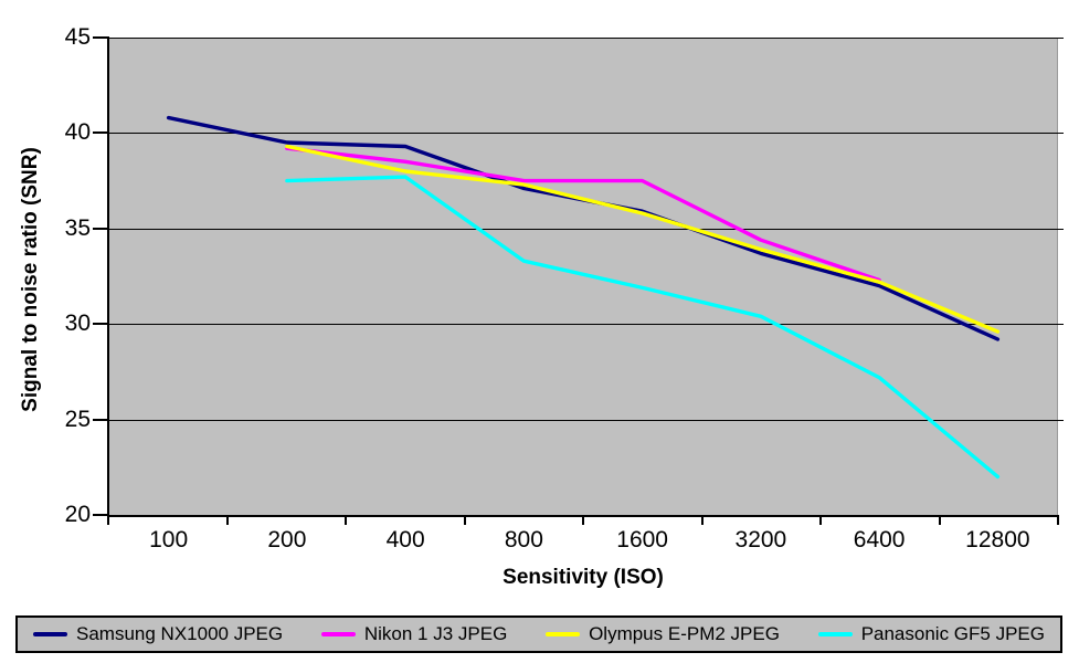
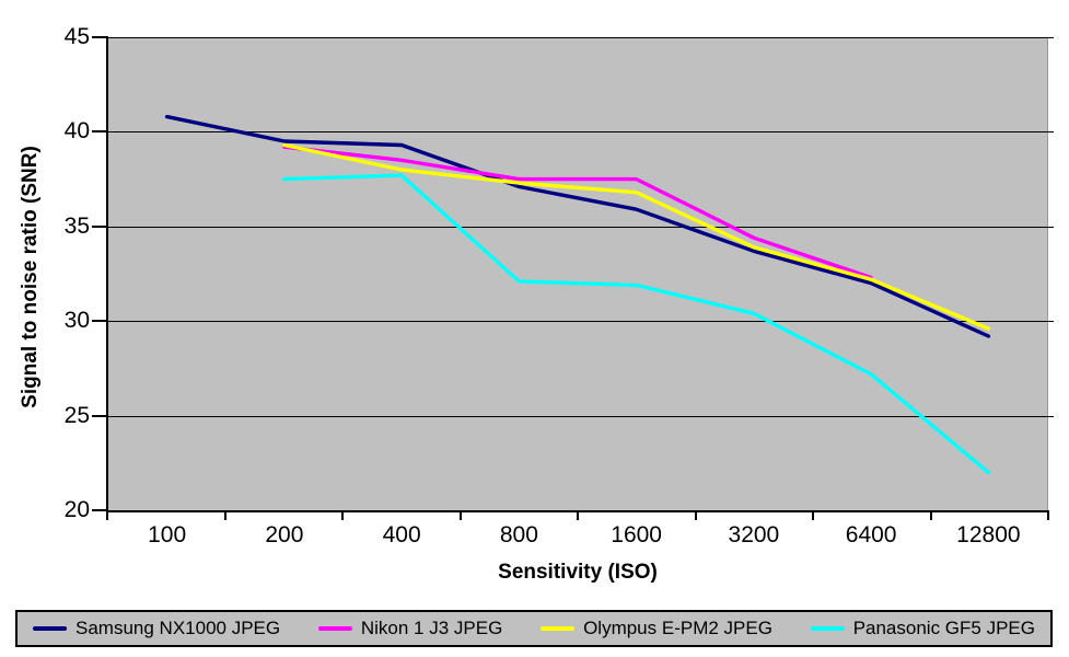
Panasonic GF5 JPEG/800: 33.3 -> 32.1
Olympus E-PM2 JPEG/1600: 35.8 -> 36.8
